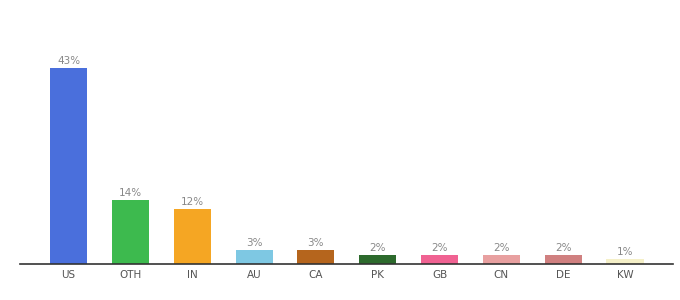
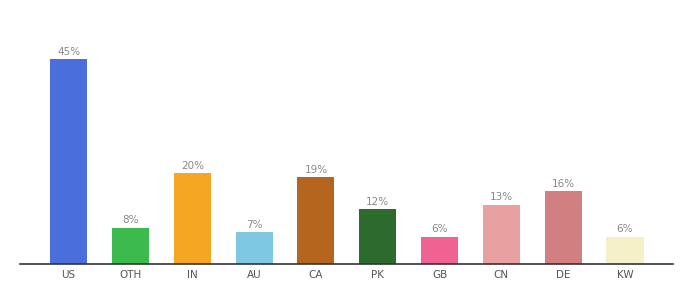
US: 43% -> 45%
OTH: 14% -> 8%
IN: 12% -> 20%
AU: 3% -> 7%
CA: 3% -> 19%
PK: 2% -> 12%
GB: 2% -> 6%
CN: 2% -> 13%
DE: 2% -> 16%
KW: 1% -> 6%
